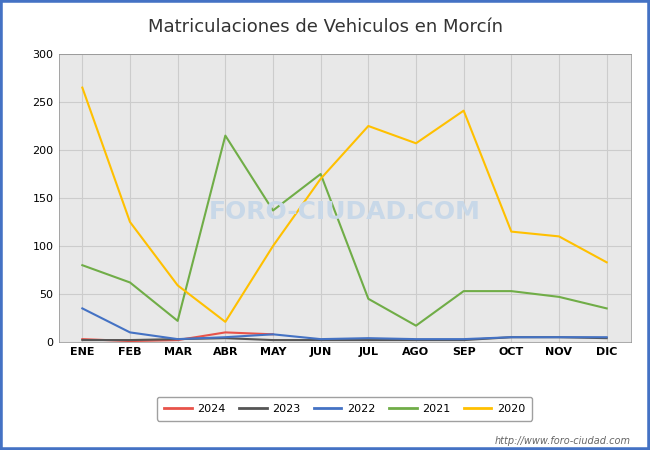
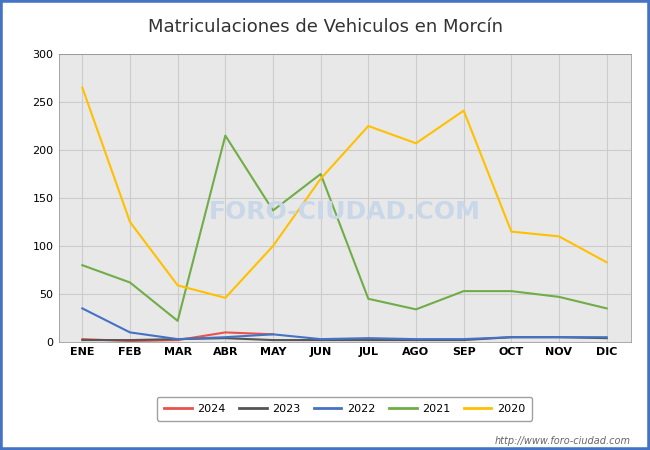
2020/ABR: 21 -> 46
2021/AGO: 17 -> 34
